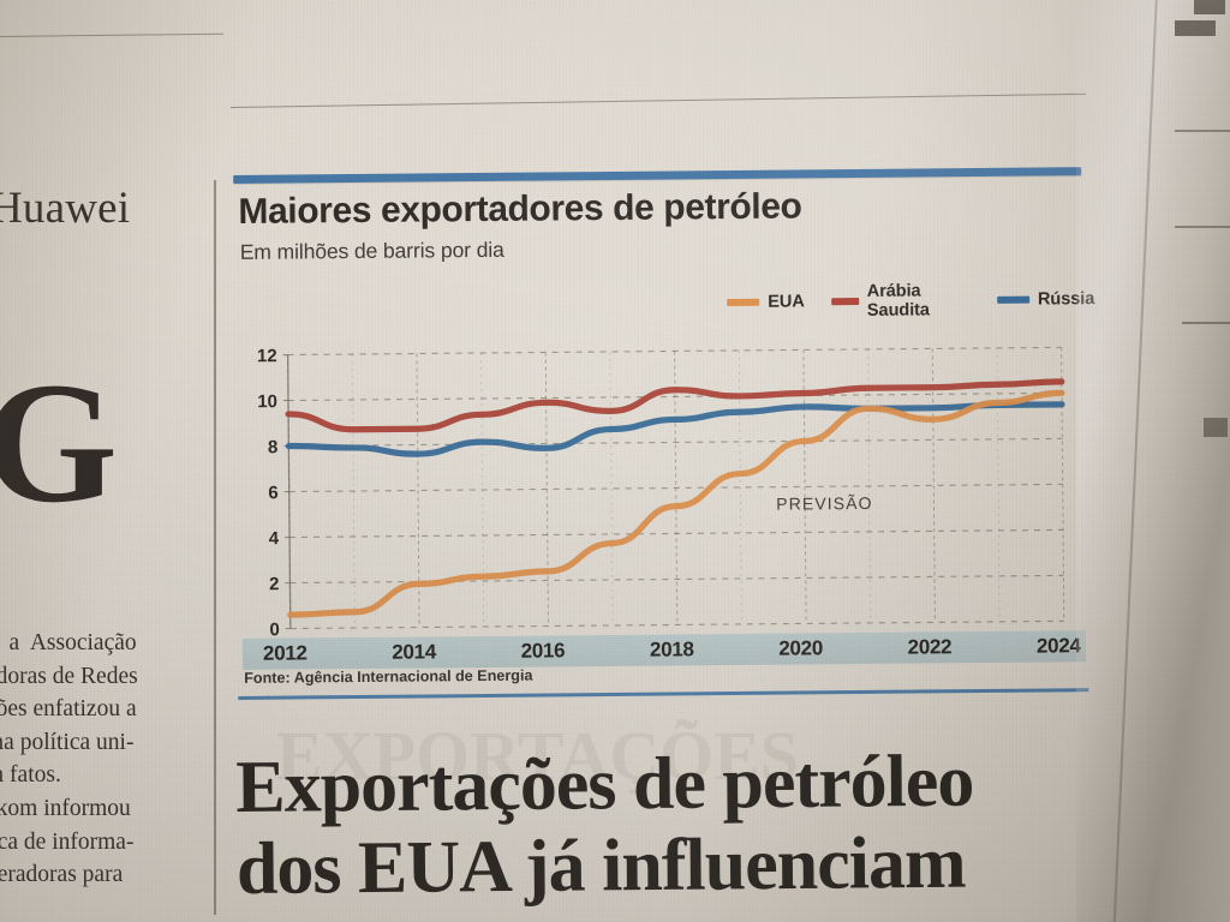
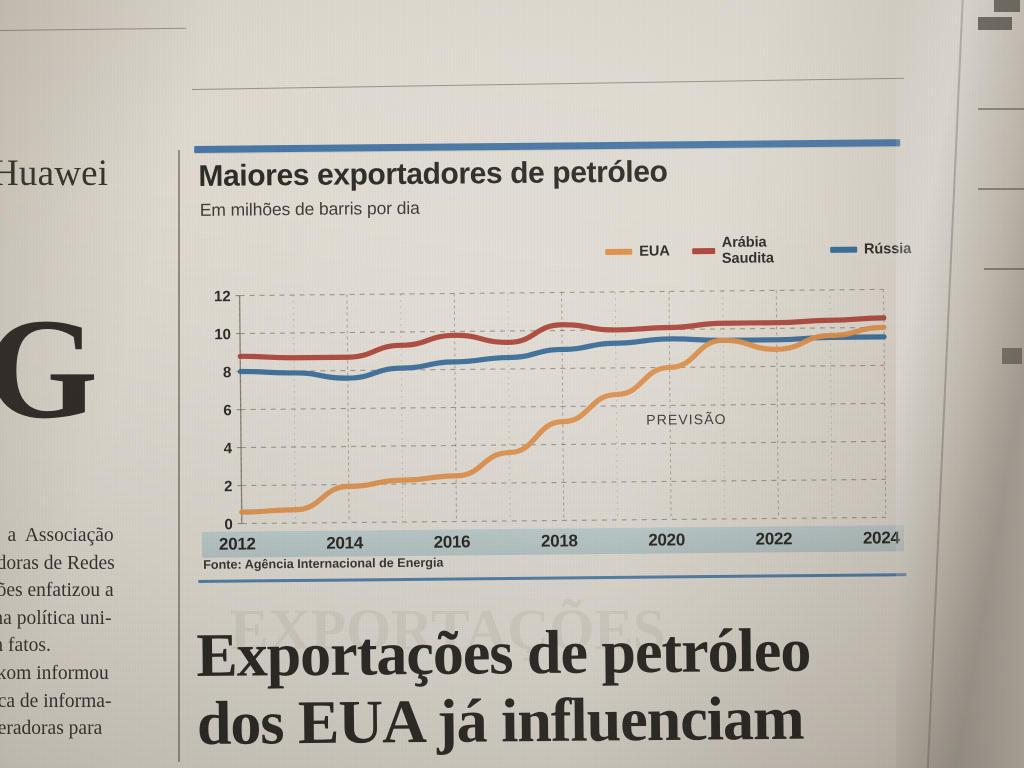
Arábia Saudita/2012: 9.4 -> 8.8
Rússia/2016: 7.8 -> 8.4
